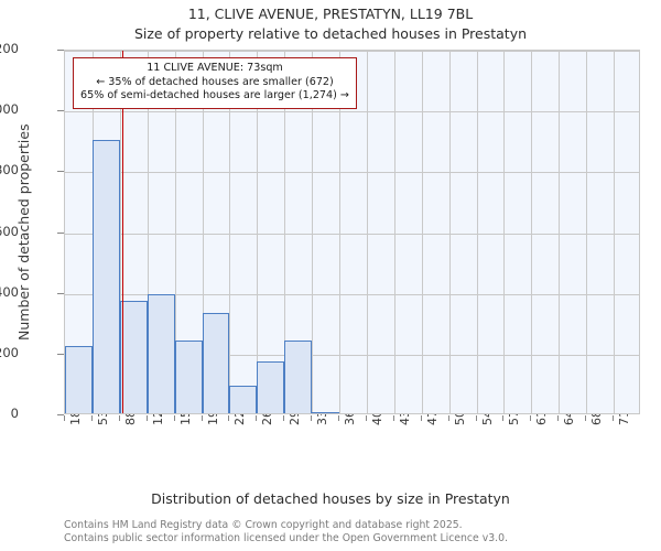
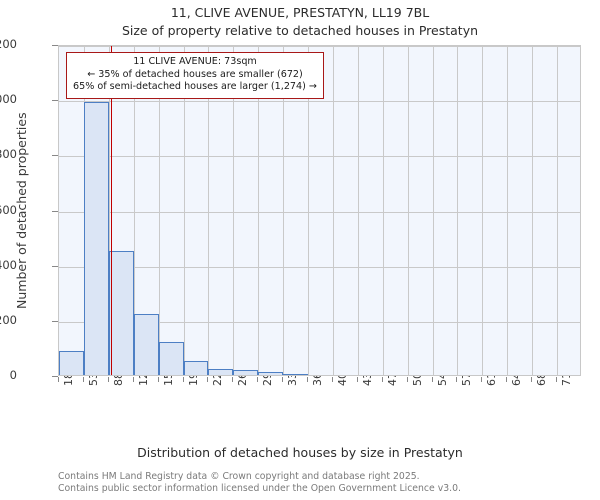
18sqm: 220 -> 90
53sqm: 900 -> 990
88sqm: 370 -> 450
123sqm: 390 -> 220
157sqm: 240 -> 120
192sqm: 330 -> 50
227sqm: 90 -> 20
262sqm: 170 -> 20
297sqm: 240 -> 10
